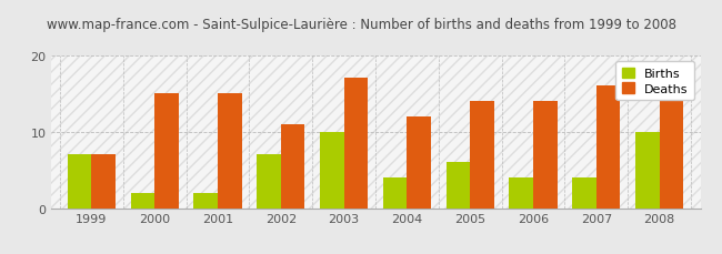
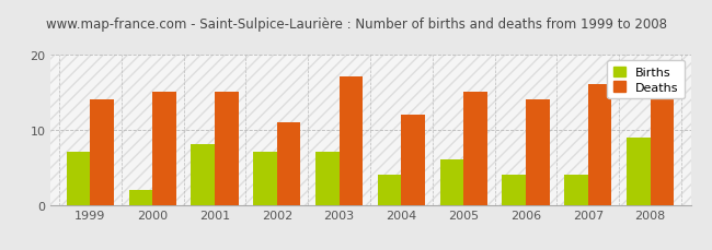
Deaths/1999: 7 -> 14
Births/2001: 2 -> 8
Births/2003: 10 -> 7
Deaths/2005: 14 -> 15
Births/2008: 10 -> 9
